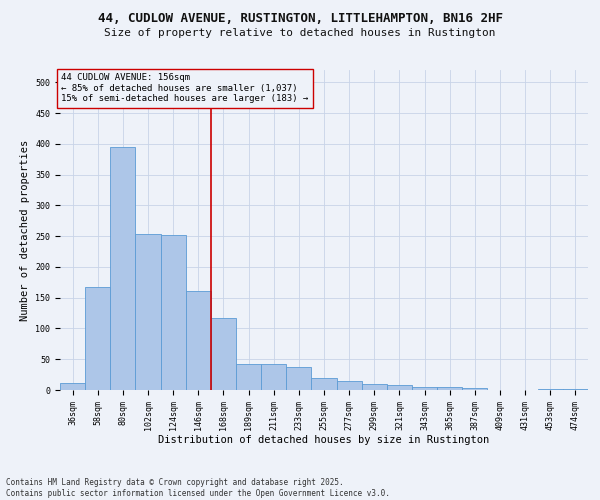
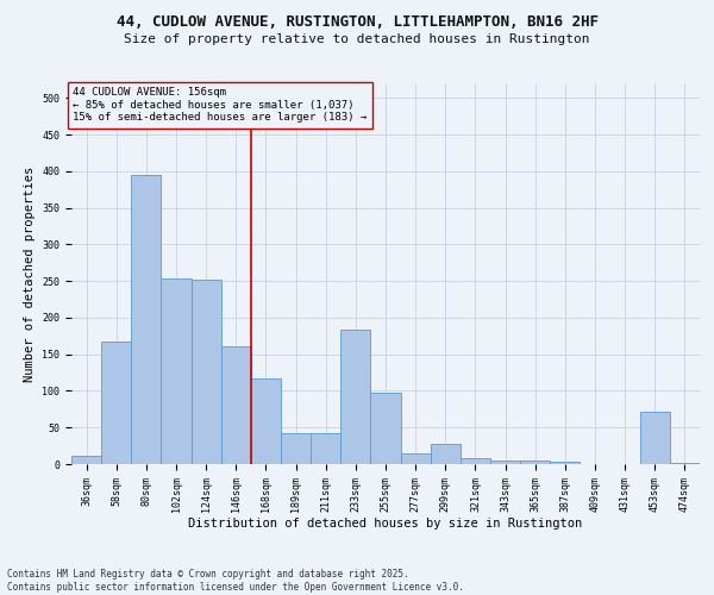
233sqm: 37 -> 184
255sqm: 20 -> 98
299sqm: 9 -> 28
453sqm: 2 -> 72
